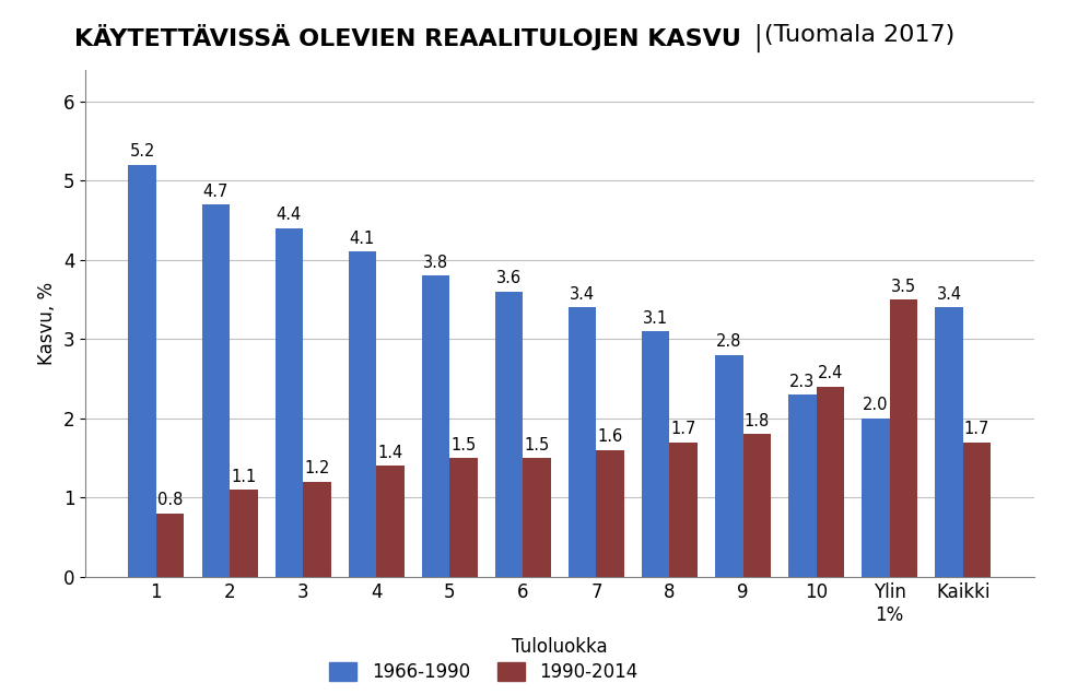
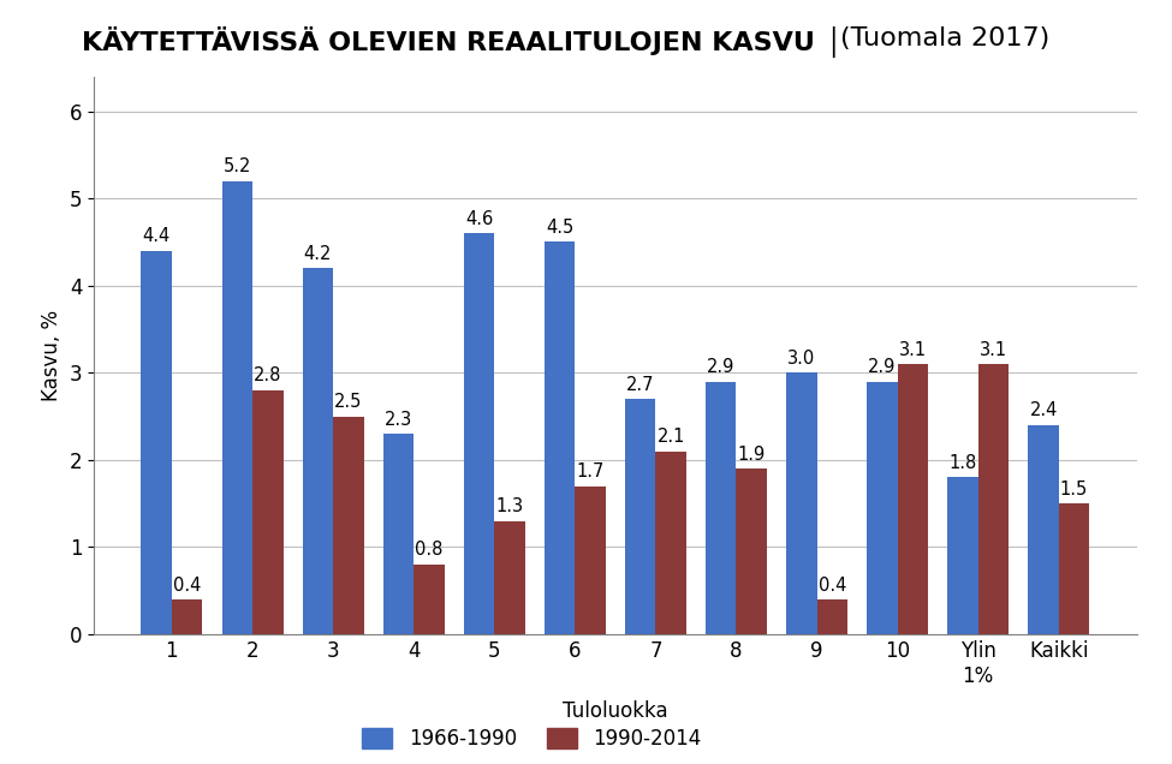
1966-1990/1: 5.2 -> 4.4
1990-2014/1: 0.8 -> 0.4
1966-1990/2: 4.7 -> 5.2
1990-2014/2: 1.1 -> 2.8
1966-1990/3: 4.4 -> 4.2
1990-2014/3: 1.2 -> 2.5
1966-1990/4: 4.1 -> 2.3
1990-2014/4: 1.4 -> 0.8
1966-1990/5: 3.8 -> 4.6
1990-2014/5: 1.5 -> 1.3
1966-1990/6: 3.6 -> 4.5
1990-2014/6: 1.5 -> 1.7
1966-1990/7: 3.4 -> 2.7
1990-2014/7: 1.6 -> 2.1
1966-1990/8: 3.1 -> 2.9
1990-2014/8: 1.7 -> 1.9
1966-1990/9: 2.8 -> 3.0
1990-2014/9: 1.8 -> 0.4
1966-1990/10: 2.3 -> 2.9
1990-2014/10: 2.4 -> 3.1
1966-1990/Ylin 1%: 2.0 -> 1.8
1990-2014/Ylin 1%: 3.5 -> 3.1
1966-1990/Kaikki: 3.4 -> 2.4
1990-2014/Kaikki: 1.7 -> 1.5
